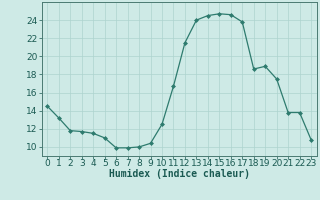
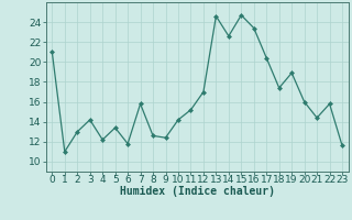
0: 14.5 -> 21.0
1: 13.2 -> 11.0
2: 11.8 -> 13.0
3: 11.7 -> 14.2
4: 11.5 -> 12.2
5: 11.0 -> 13.4
6: 9.9 -> 11.8
7: 9.9 -> 15.8
8: 10.0 -> 12.6
9: 10.4 -> 12.4
10: 12.5 -> 14.2
11: 16.7 -> 15.2
12: 21.5 -> 17.0
13: 24.0 -> 24.6
14: 24.5 -> 22.6
16: 24.6 -> 23.4
17: 23.8 -> 20.4
18: 18.6 -> 17.4
20: 17.5 -> 16.0
21: 13.8 -> 14.4
22: 13.8 -> 15.8
23: 10.8 -> 11.6
